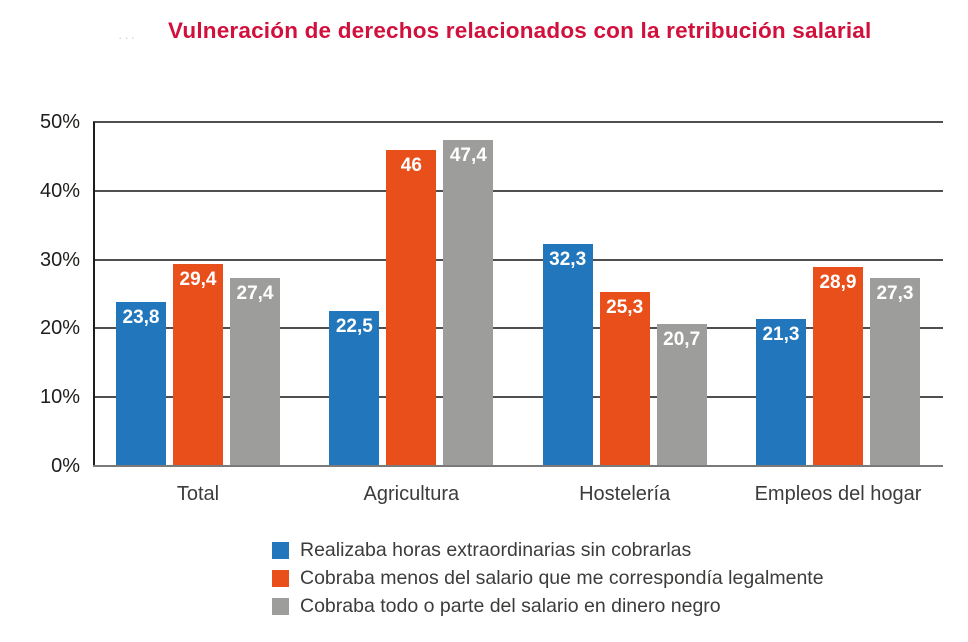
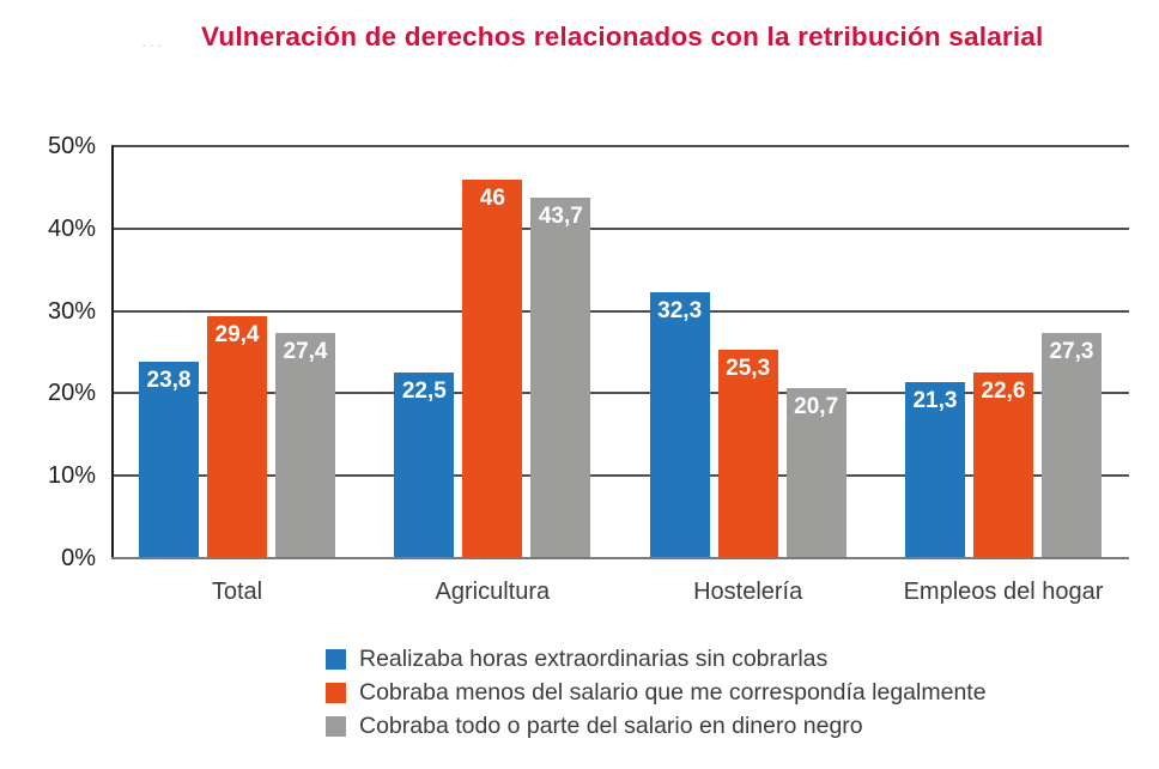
Cobraba todo o parte del salario en dinero negro/Agricultura: 47,4 -> 43,7
Cobraba menos del salario que me correspondía legalmente/Empleos del hogar: 28,9 -> 22,6
